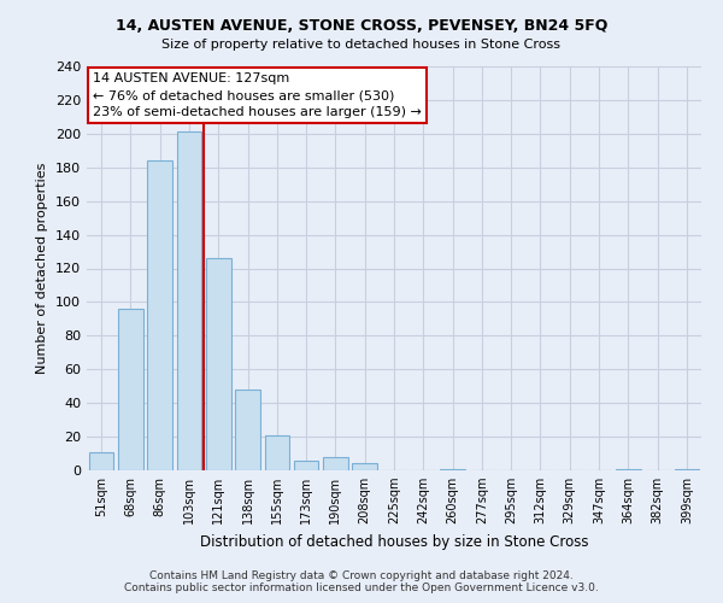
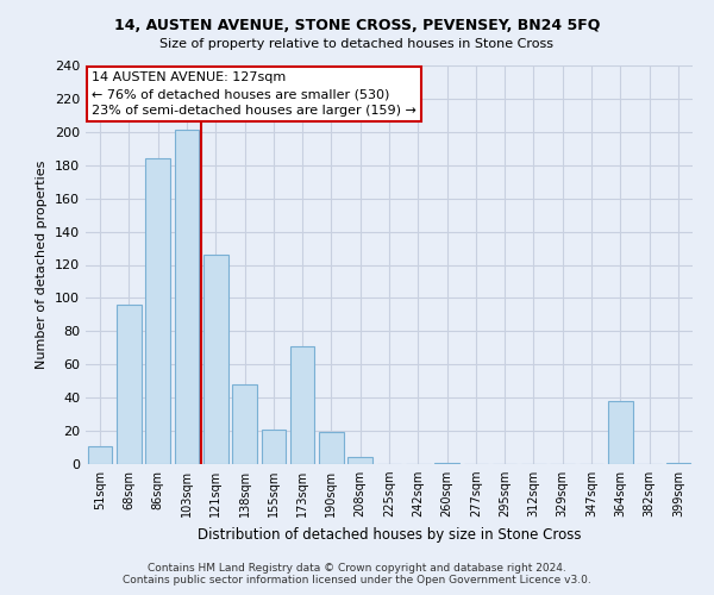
173sqm: 6 -> 71
190sqm: 8 -> 19
364sqm: 1 -> 38
